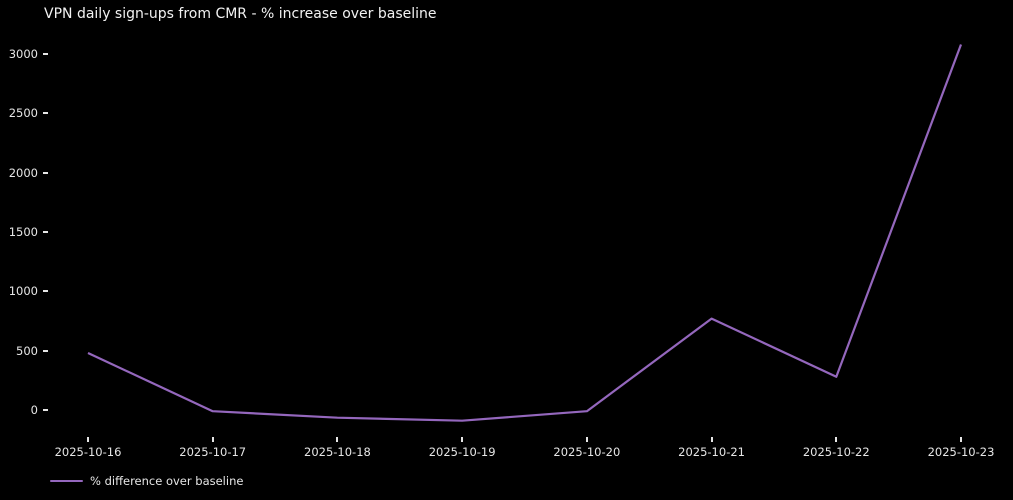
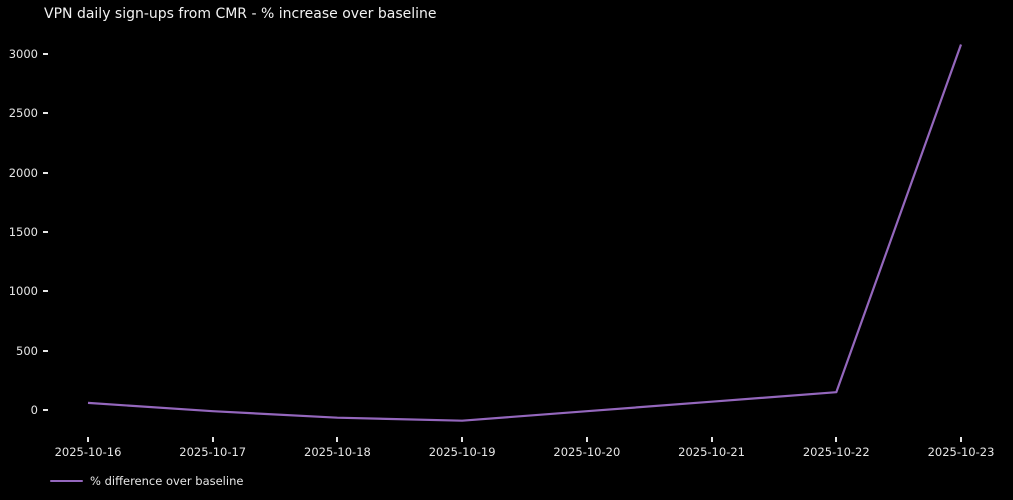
2025-10-16: 480 -> 60
2025-10-21: 770 -> 70
2025-10-22: 280 -> 150
